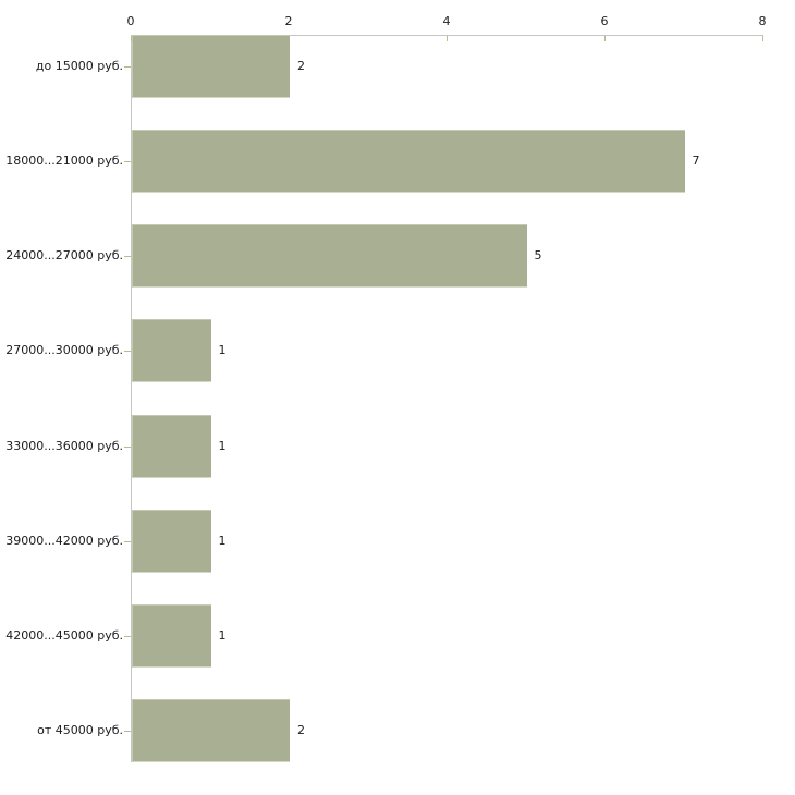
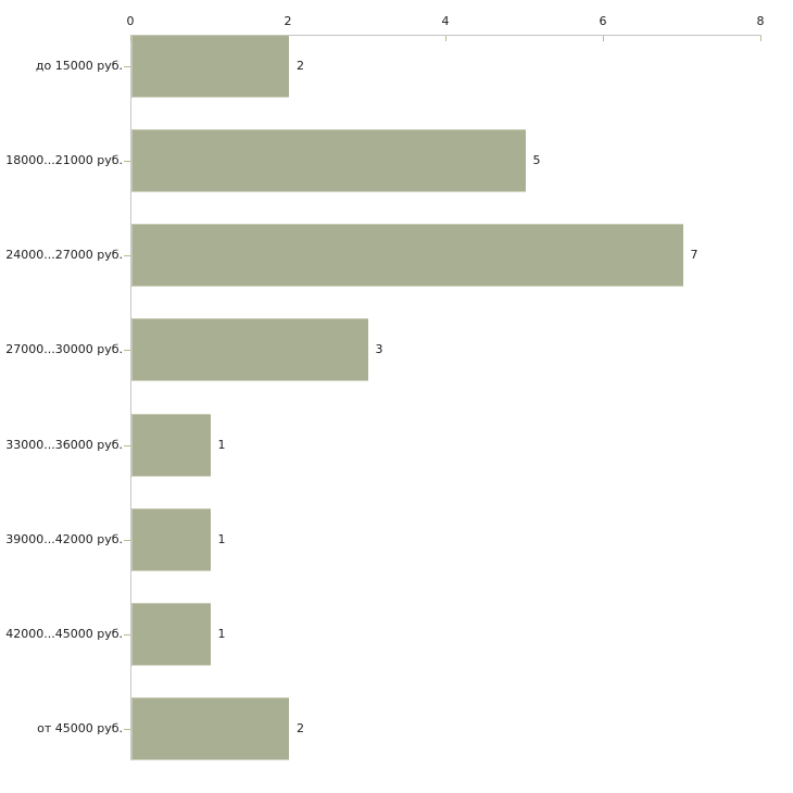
18000...21000 руб.: 7 -> 5
24000...27000 руб.: 5 -> 7
27000...30000 руб.: 1 -> 3
